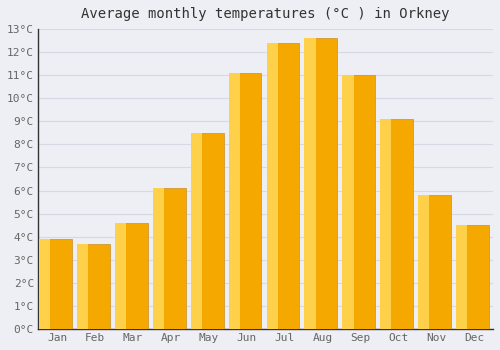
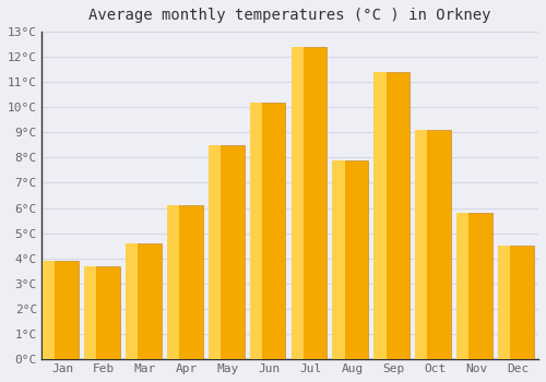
Jun: 11.1°C -> 10.2°C
Aug: 12.6°C -> 7.9°C
Sep: 11.0°C -> 11.4°C
